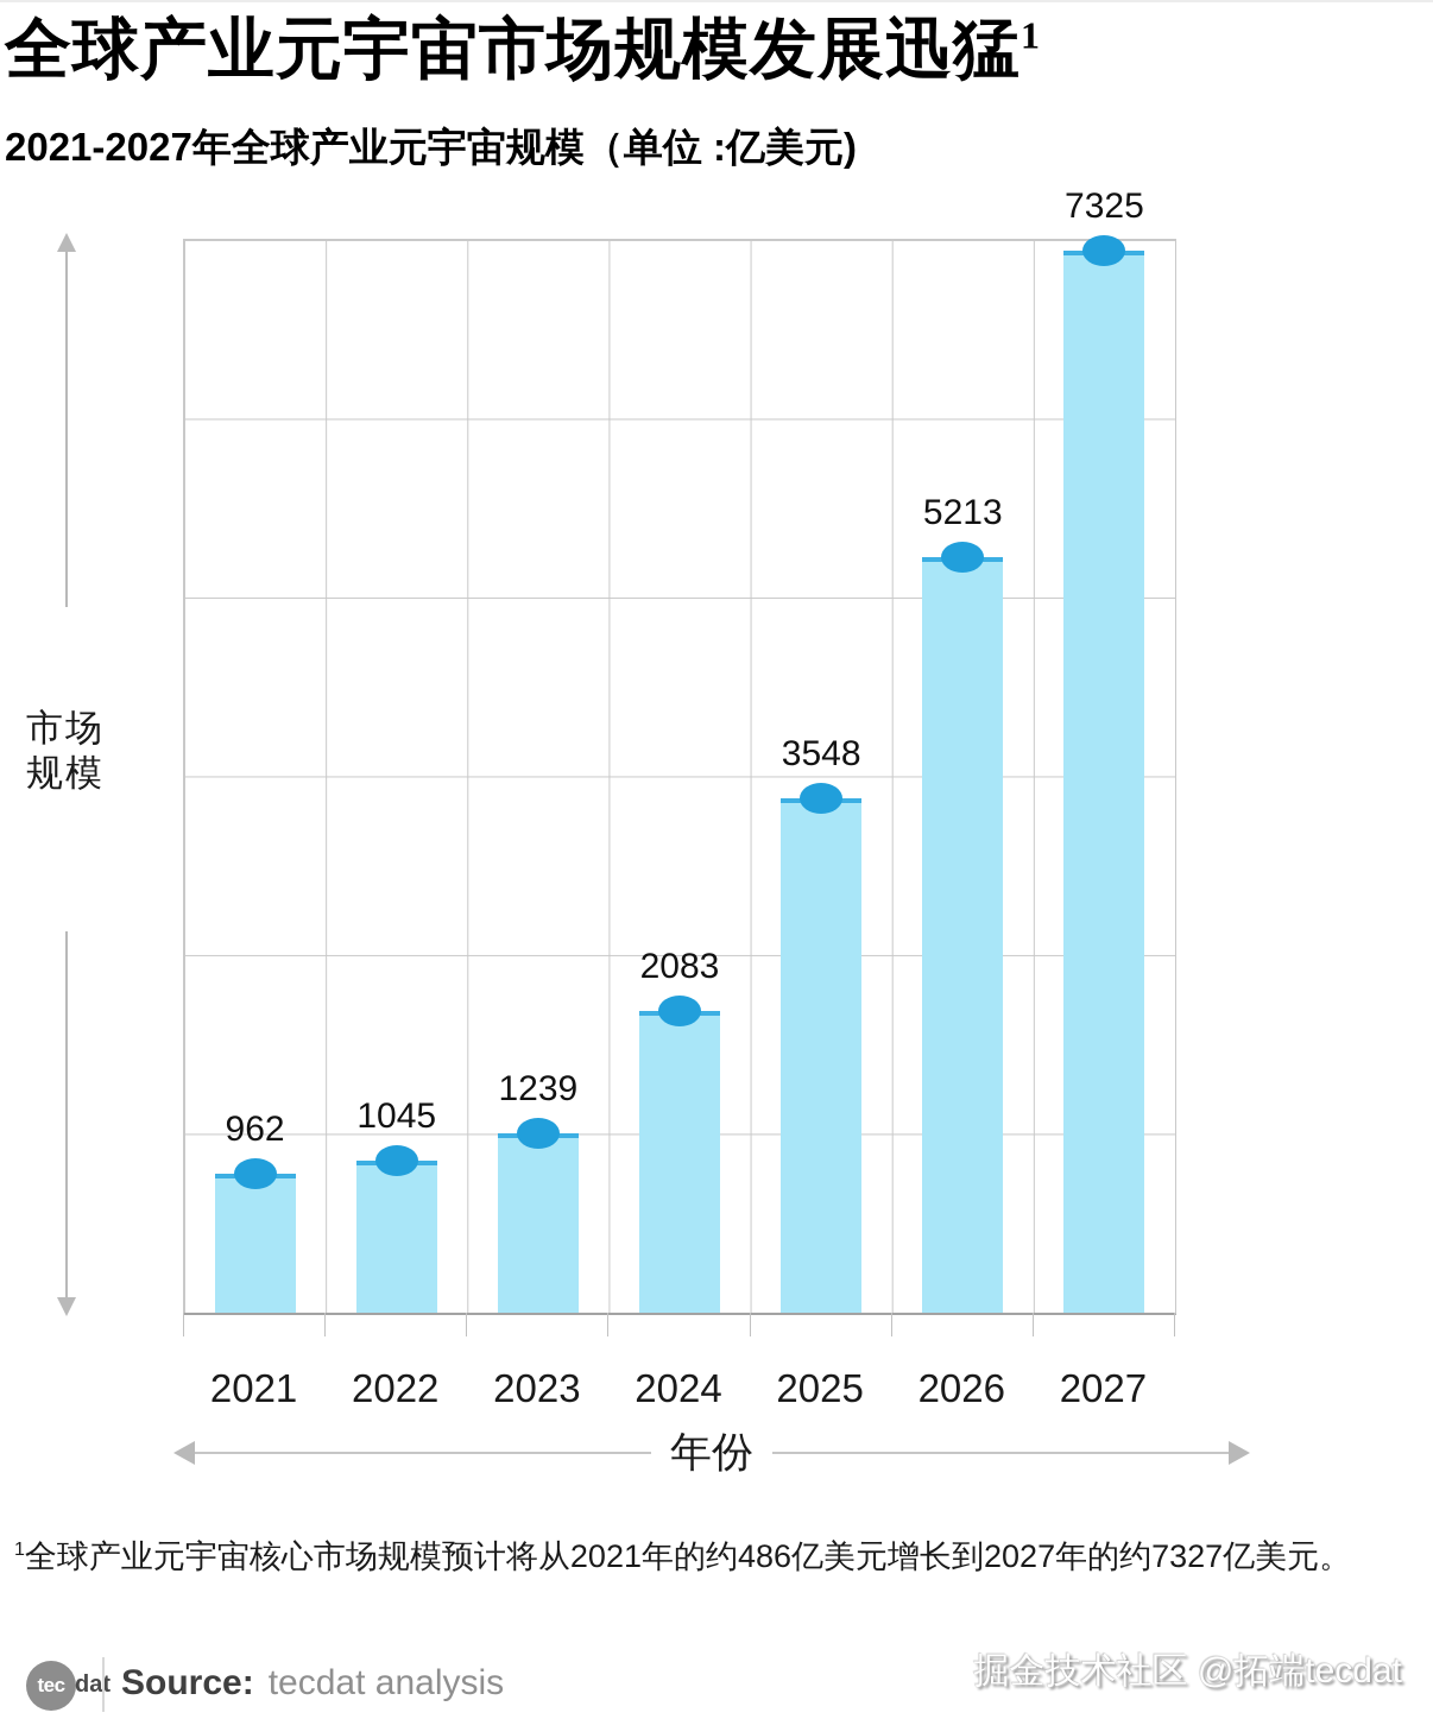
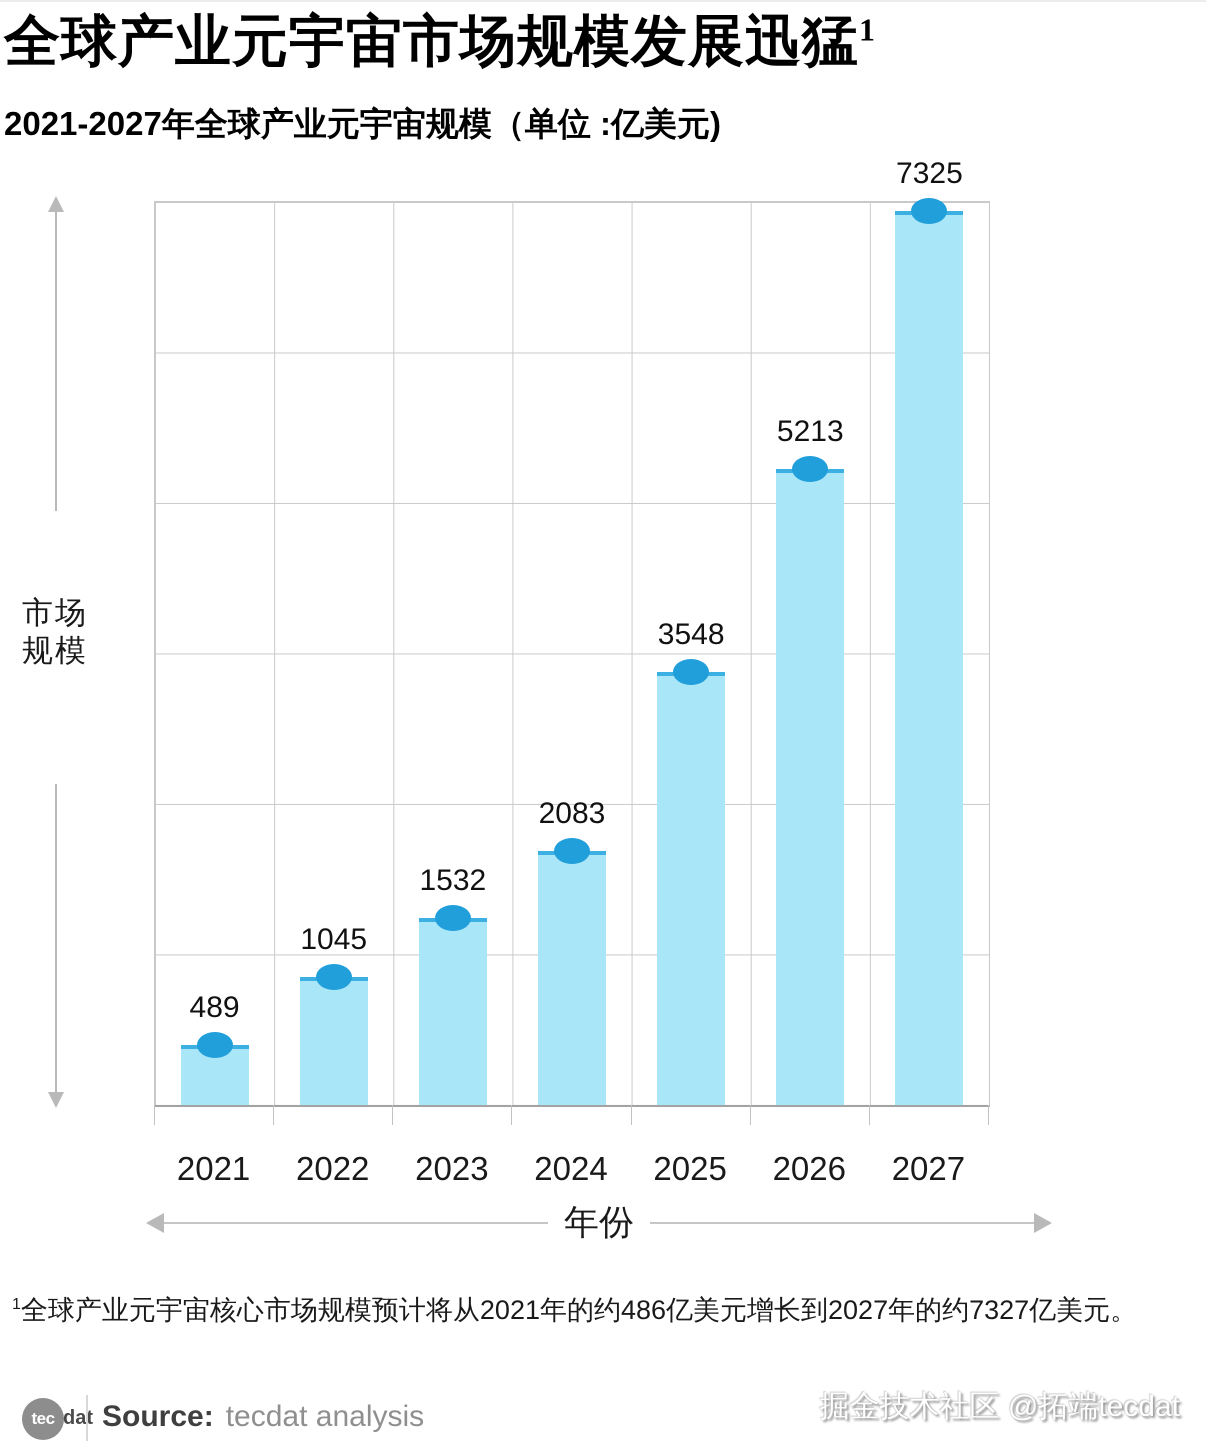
2021: 962 -> 489
2023: 1239 -> 1532
